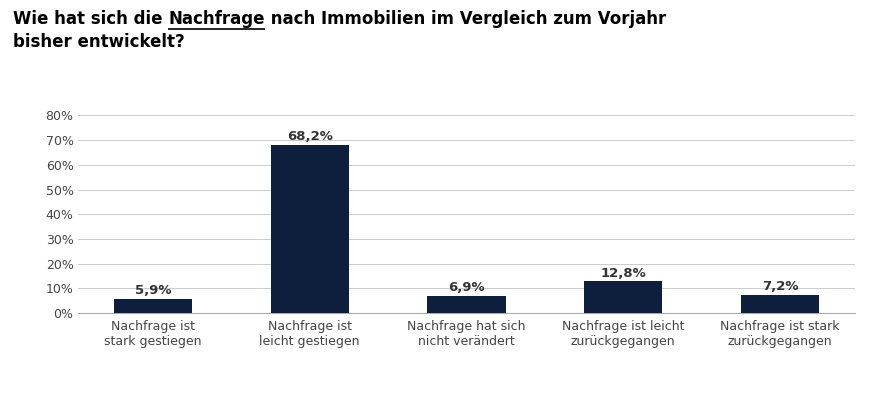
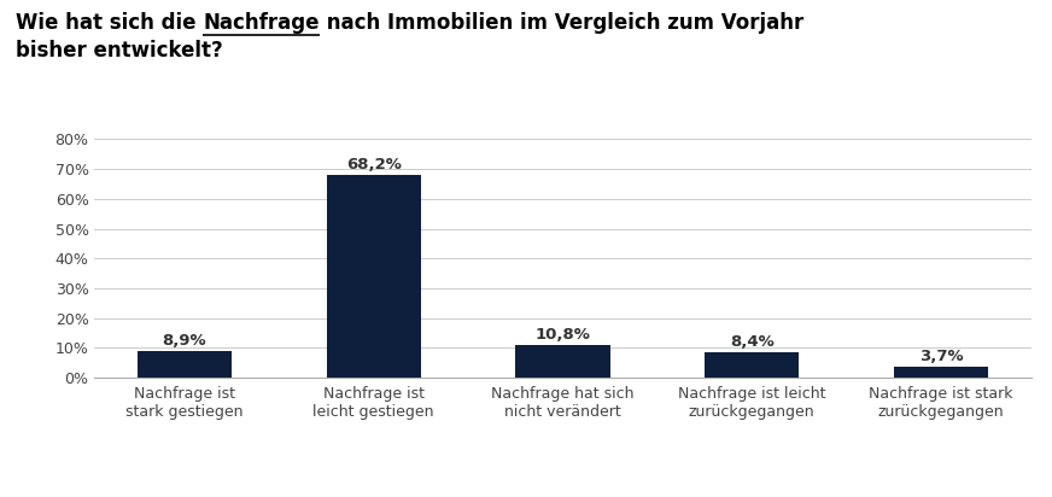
Nachfrage ist stark gestiegen: 5,9% -> 8,9%
Nachfrage hat sich nicht verändert: 6,9% -> 10,8%
Nachfrage ist leicht zurückgegangen: 12,8% -> 8,4%
Nachfrage ist stark zurückgegangen: 7,2% -> 3,7%
